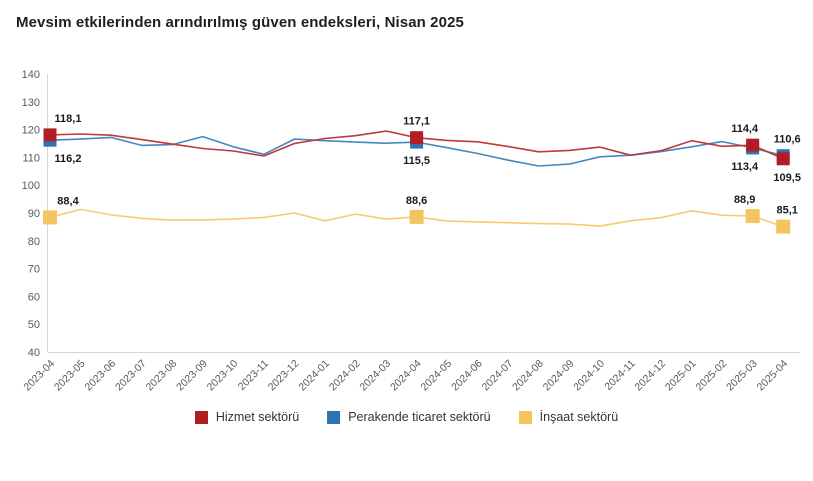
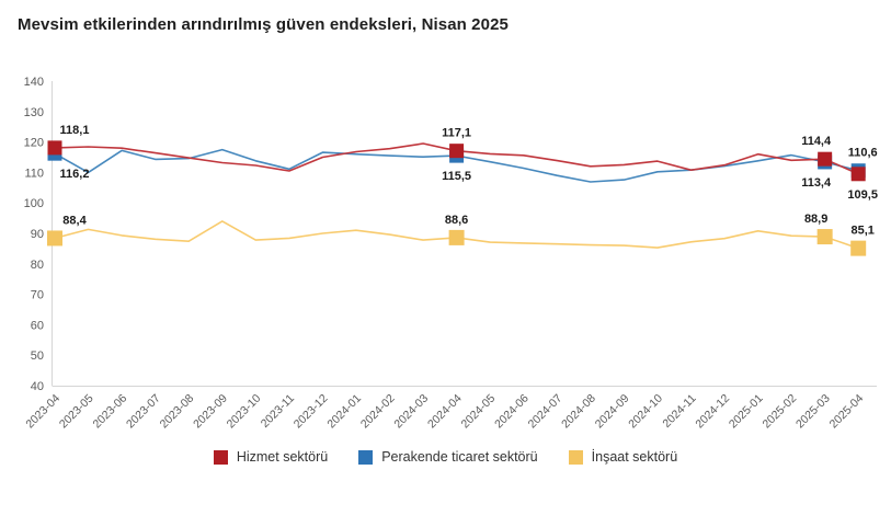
Perakende ticaret sektörü/2023-05: 117 -> 110
İnşaat sektörü/2023-09: 88 -> 94
İnşaat sektörü/2024-01: 87 -> 91
